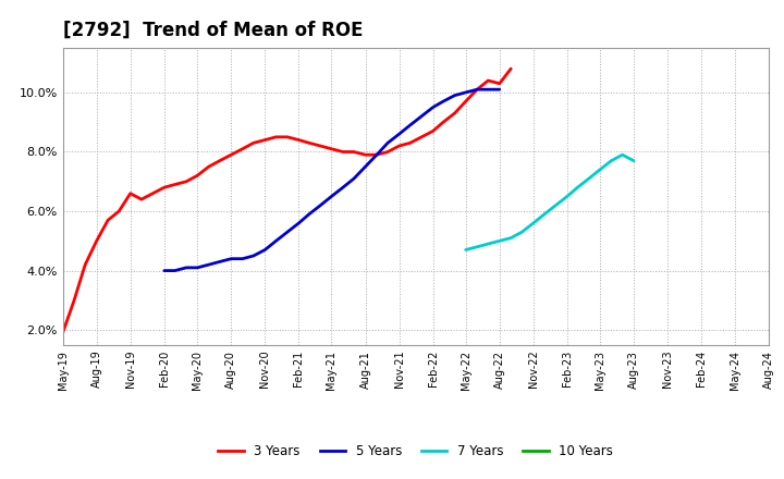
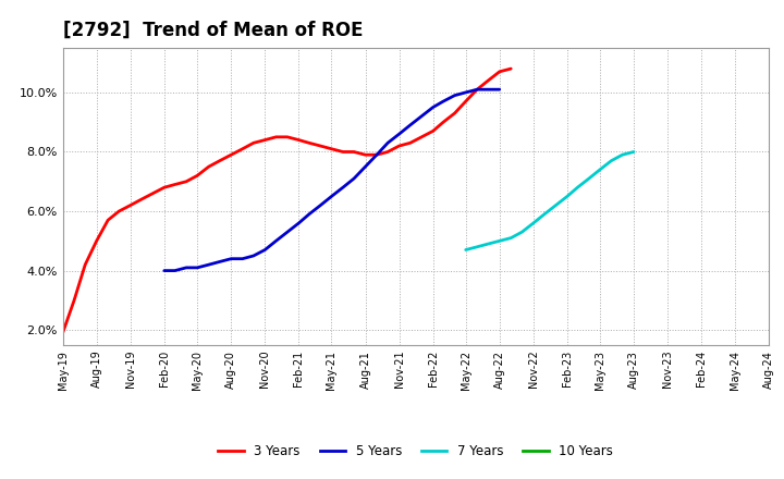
3 Years/Nov-19: 6.6% -> 6.2%
3 Years/Aug-22: 10.3% -> 10.7%
7 Years/Aug-23: 7.7% -> 8.0%
